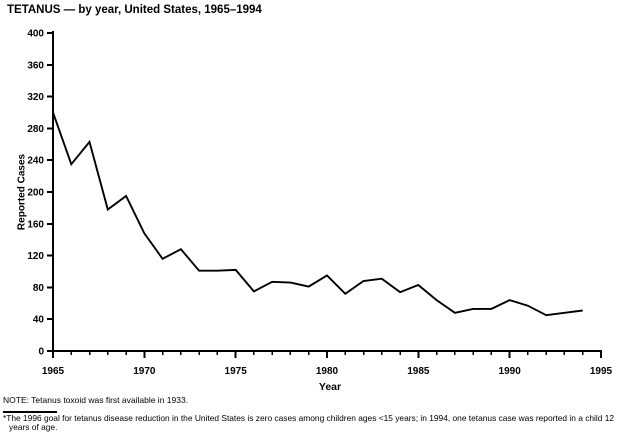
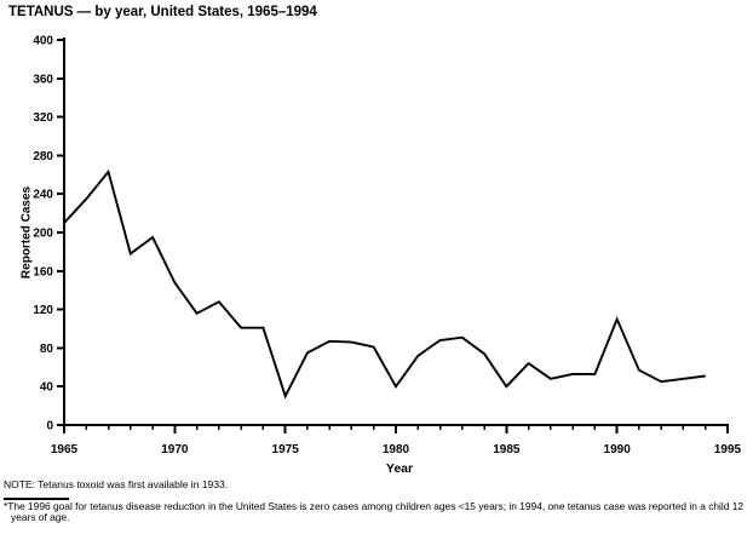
1965: 300 -> 210
1975: 100 -> 30
1980: 100 -> 40
1985: 80 -> 40
1990: 60 -> 110
